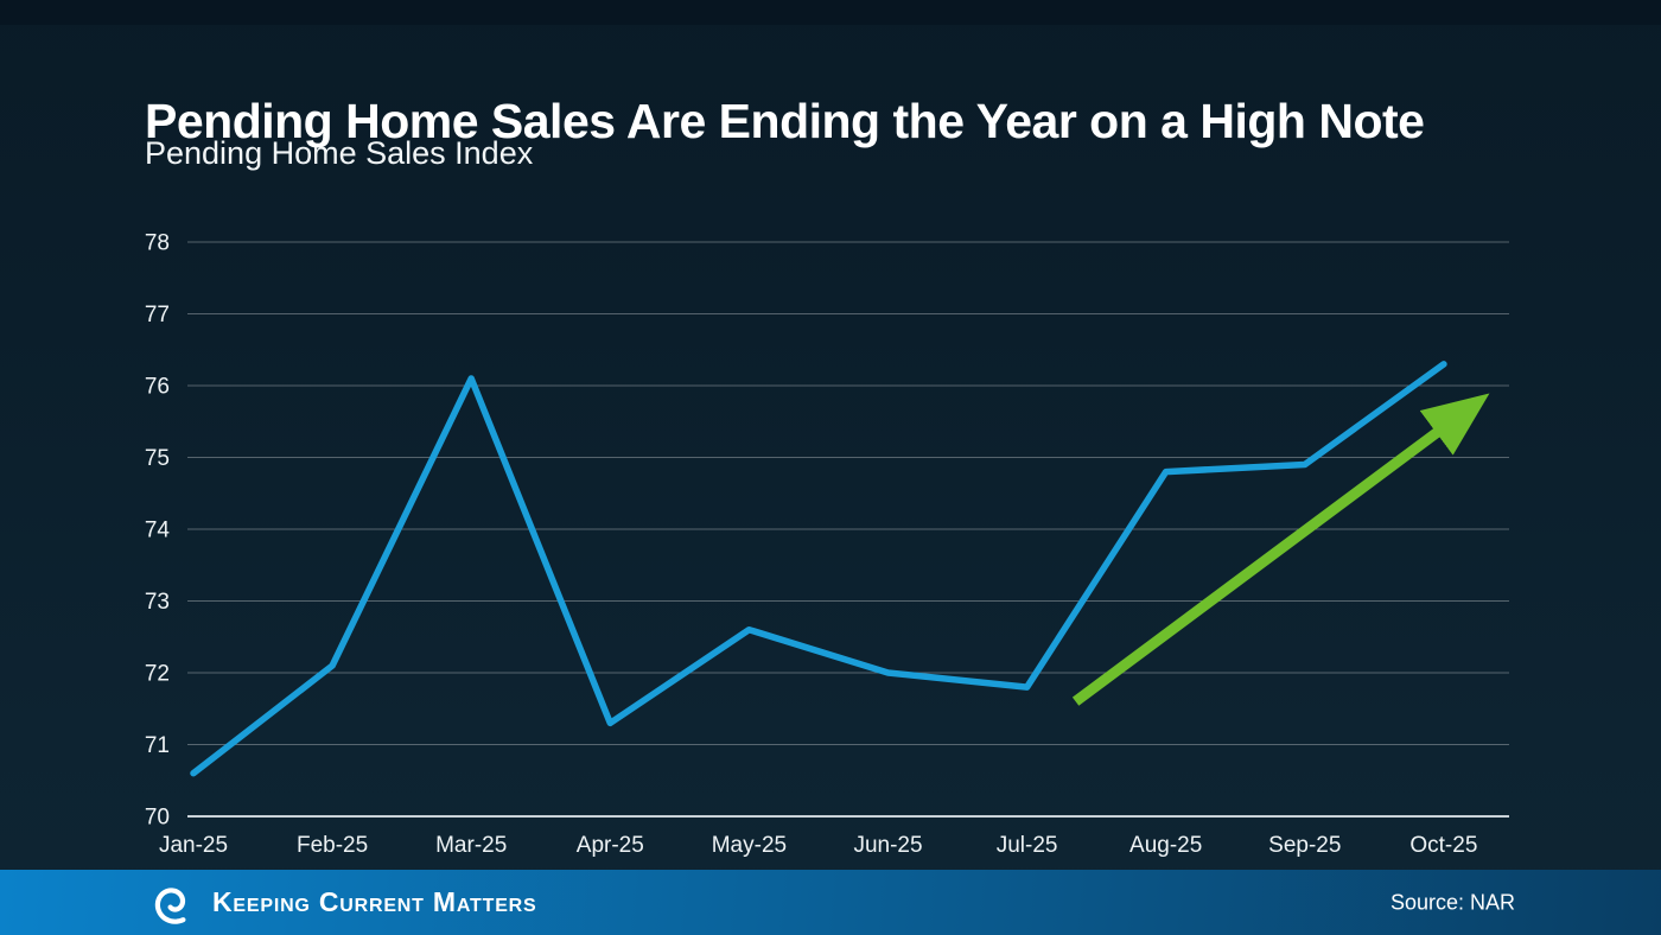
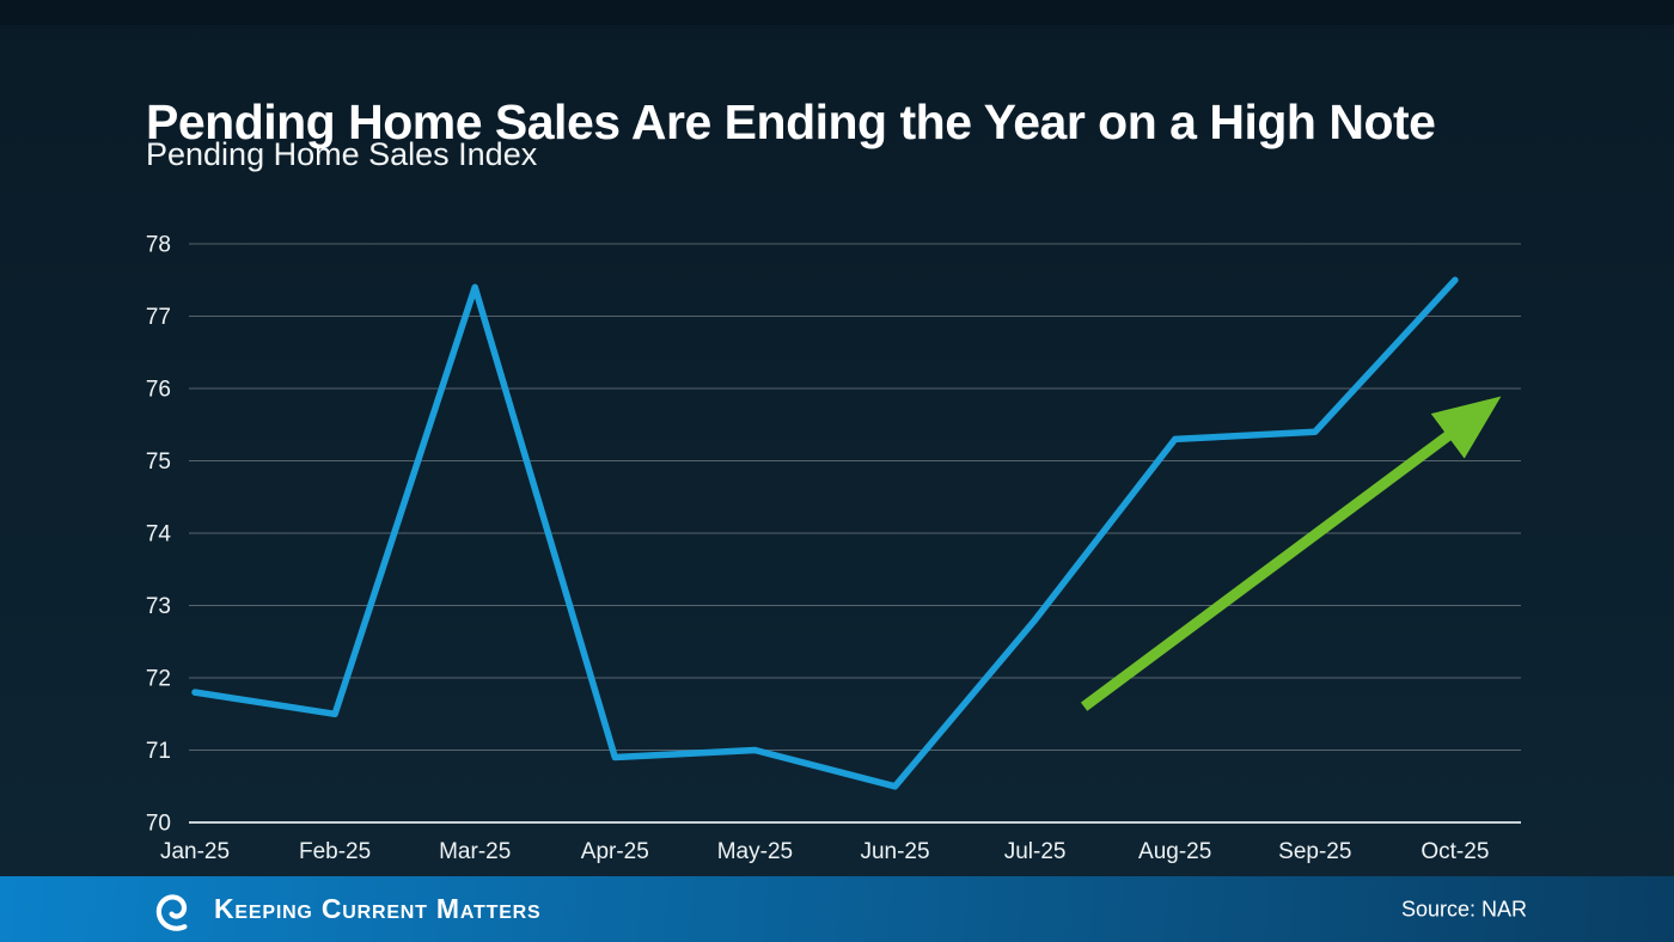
Jan-25: 70.6 -> 71.8
Feb-25: 72.1 -> 71.5
Mar-25: 76.1 -> 77.4
Apr-25: 71.3 -> 70.9
May-25: 72.6 -> 71.0
Jun-25: 72.0 -> 70.5
Jul-25: 71.8 -> 72.8
Aug-25: 74.8 -> 75.3
Sep-25: 74.9 -> 75.4
Oct-25: 76.3 -> 77.5
